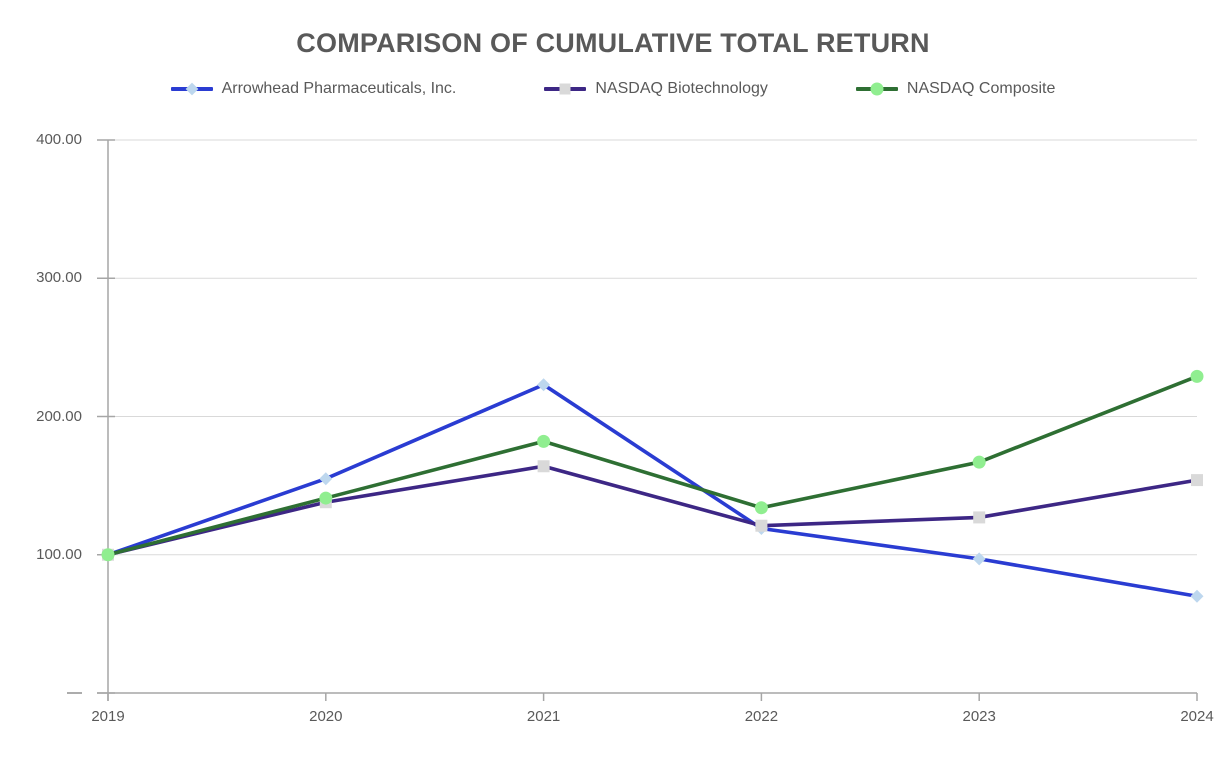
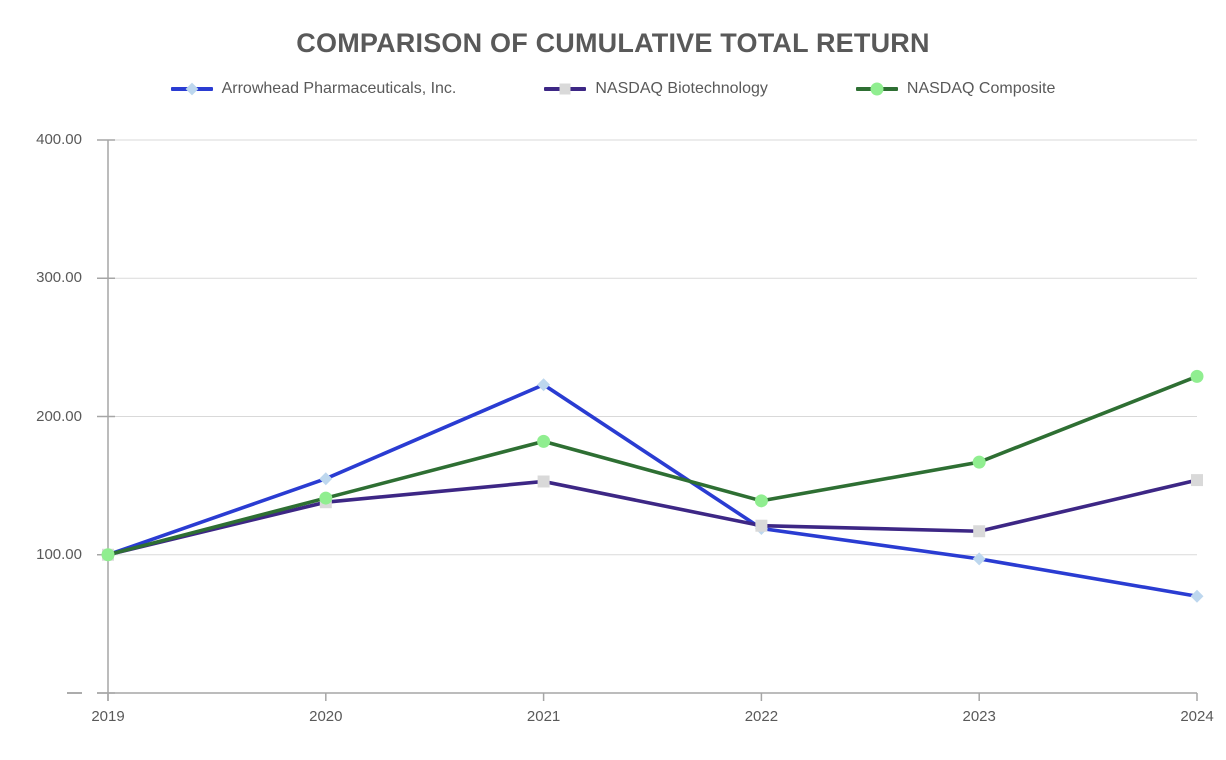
NASDAQ Biotechnology/2021: 164 -> 153
NASDAQ Composite/2022: 134 -> 139
NASDAQ Biotechnology/2023: 127 -> 117
